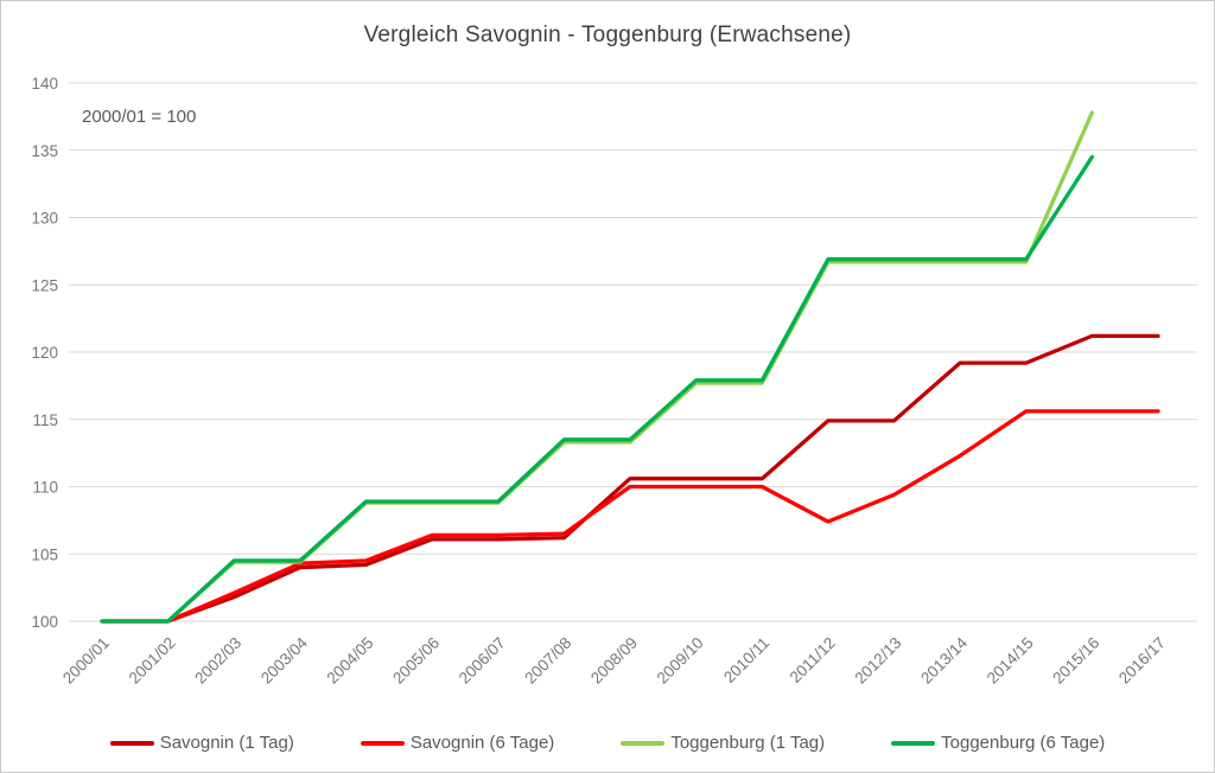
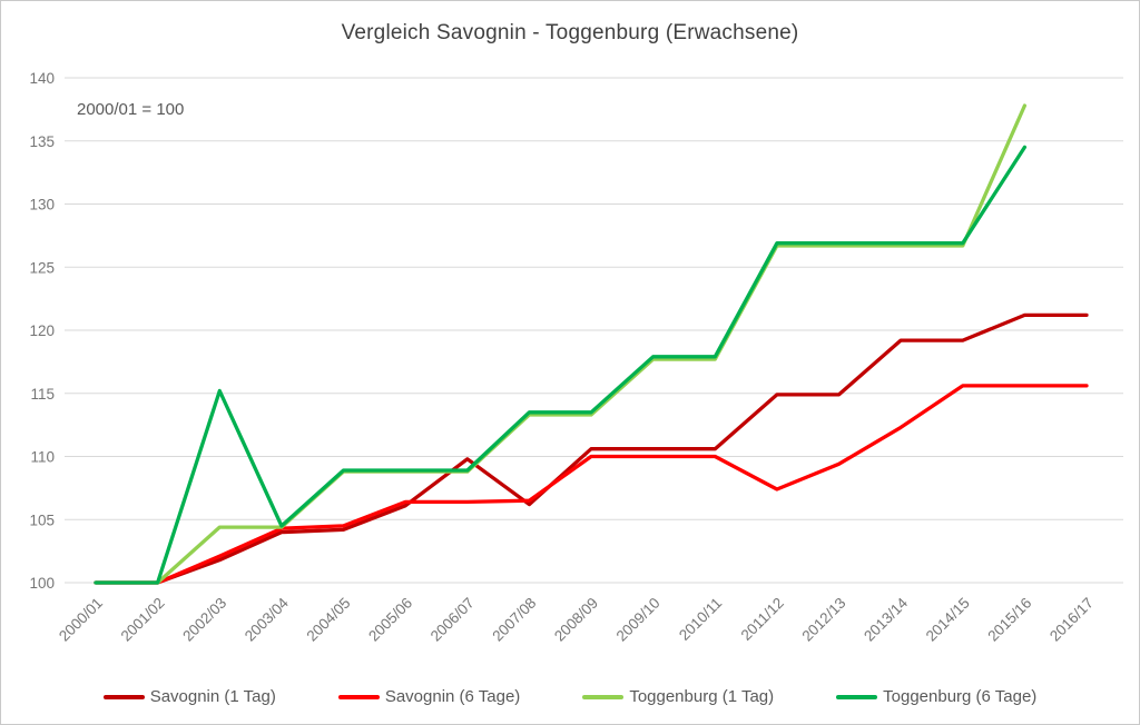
Toggenburg (6 Tage)/2002/03: 104.5 -> 115.2
Savognin (1 Tag)/2006/07: 106.1 -> 109.8
